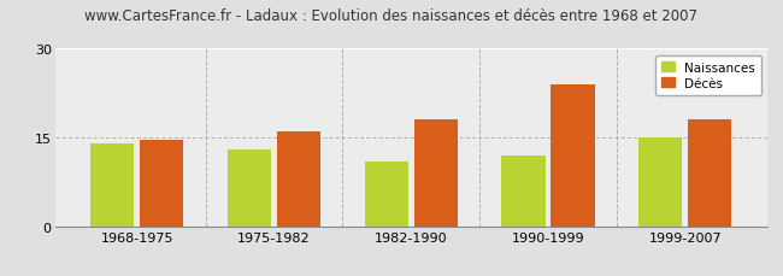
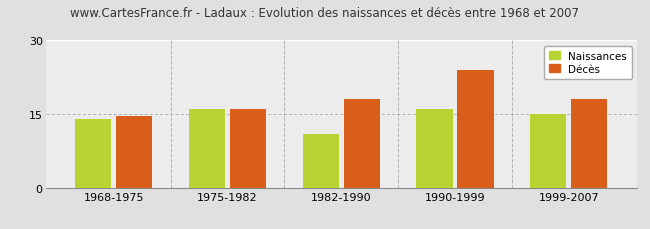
Naissances/1975-1982: 13 -> 16
Naissances/1990-1999: 12 -> 16
